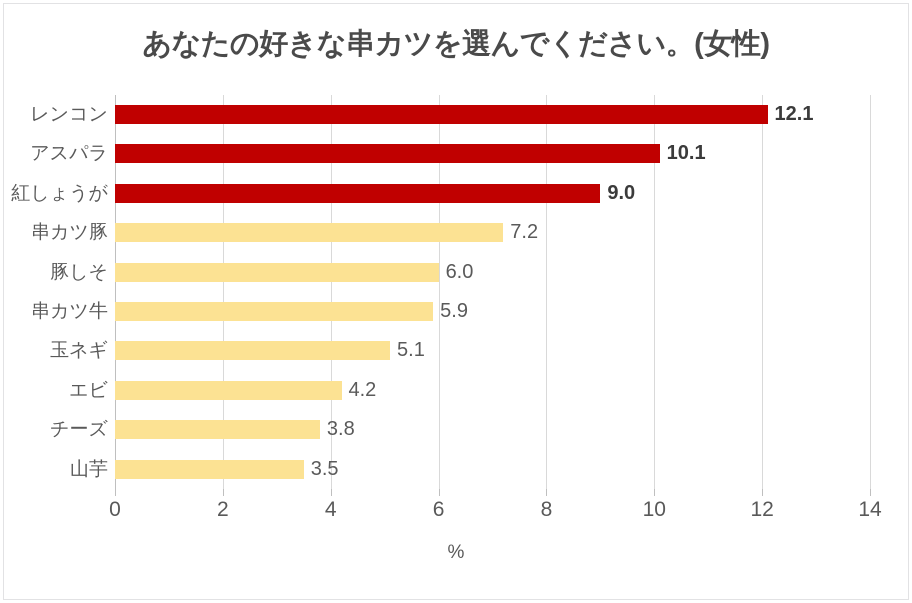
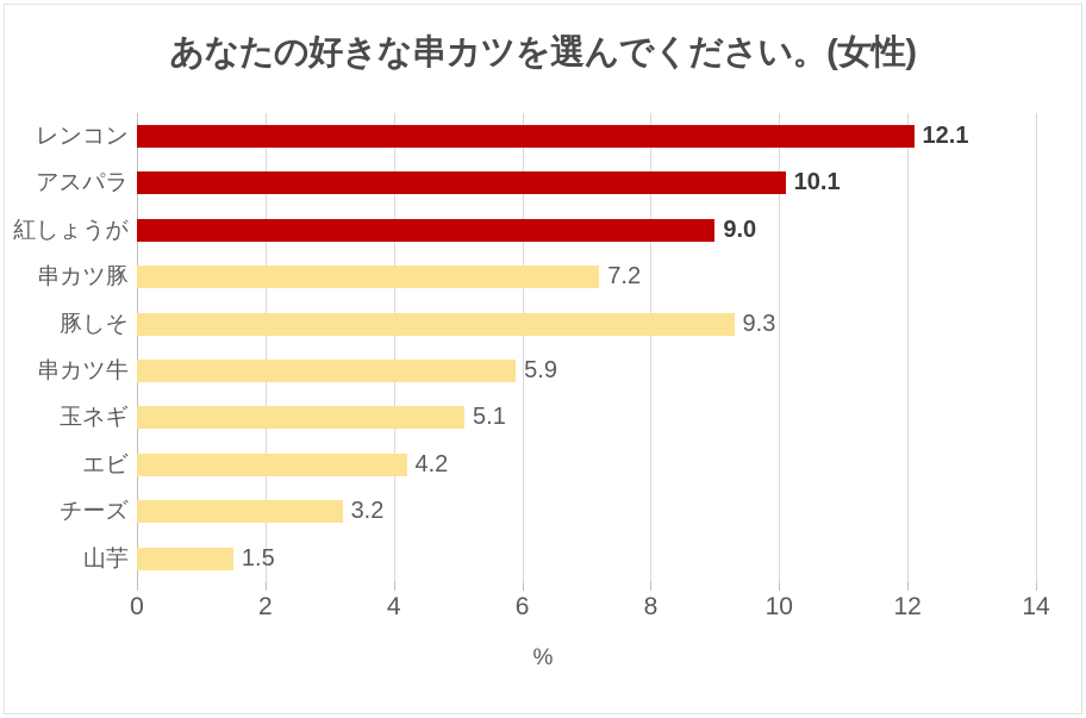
豚しそ: 6.0 -> 9.3
チーズ: 3.8 -> 3.2
山芋: 3.5 -> 1.5
